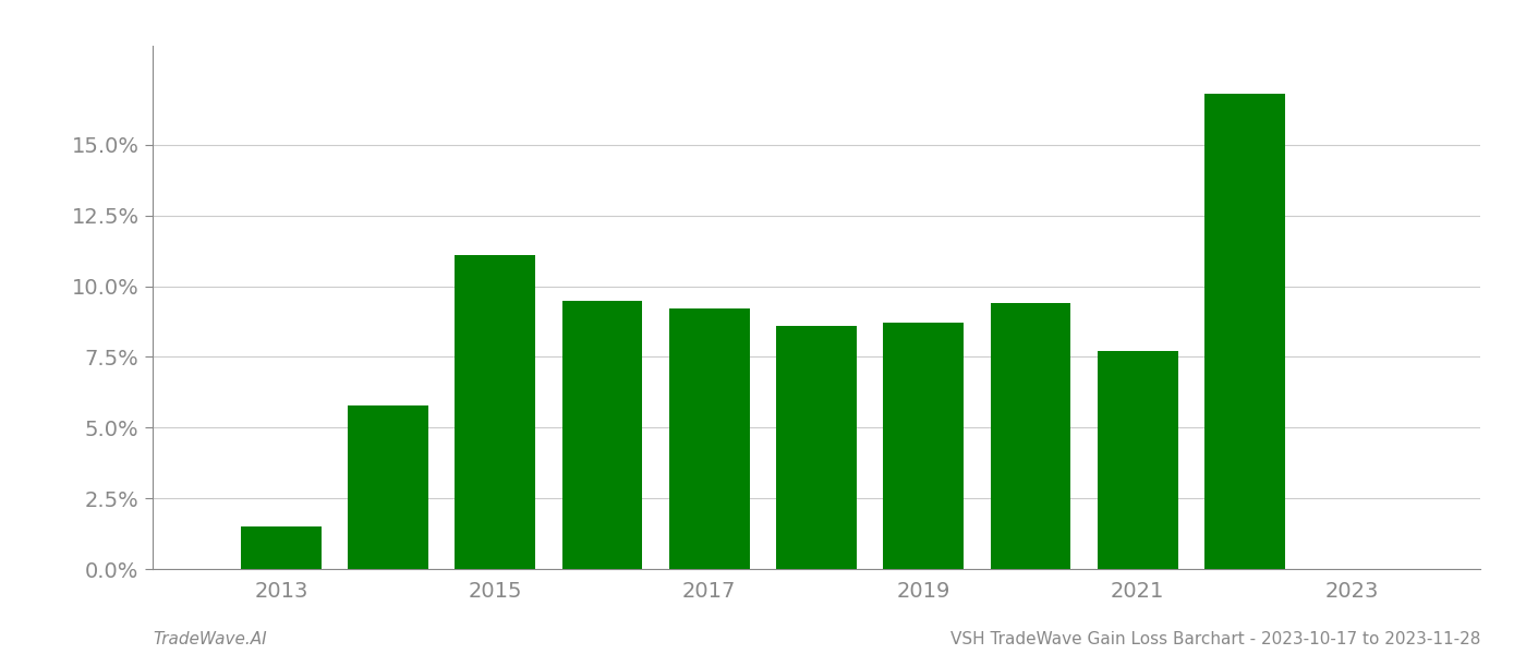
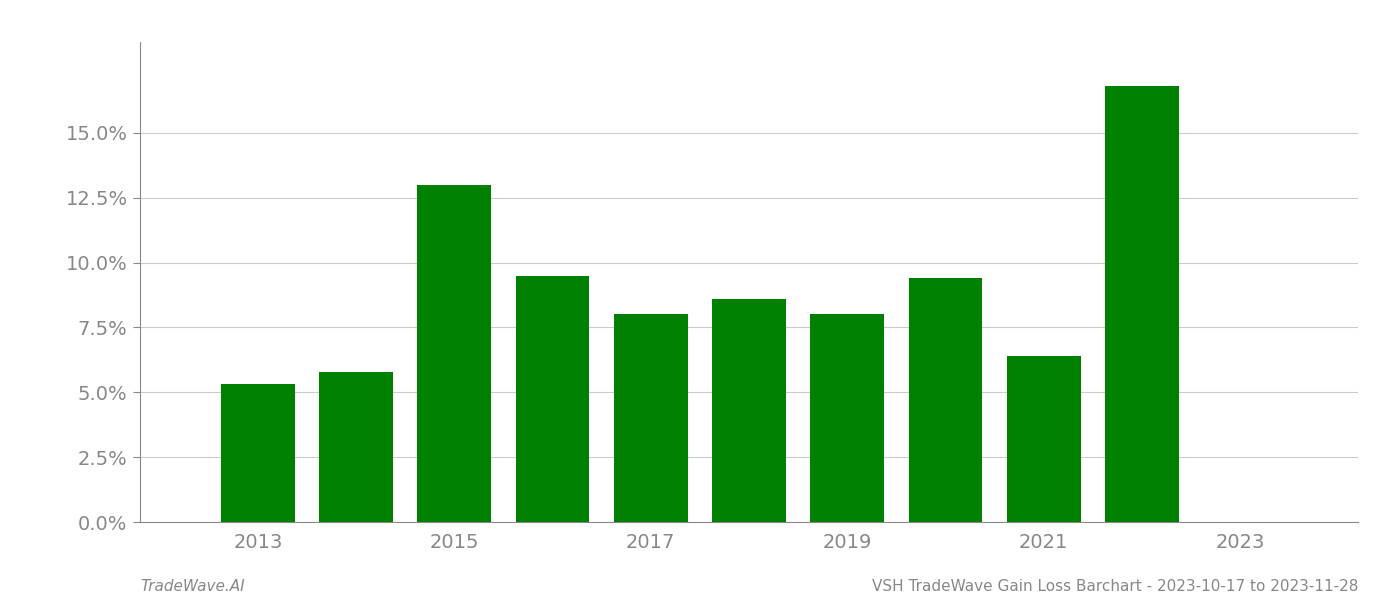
2013: 1.5% -> 5.3%
2015: 11.1% -> 13.0%
2017: 9.2% -> 8.0%
2019: 8.7% -> 8.0%
2021: 7.7% -> 6.4%
